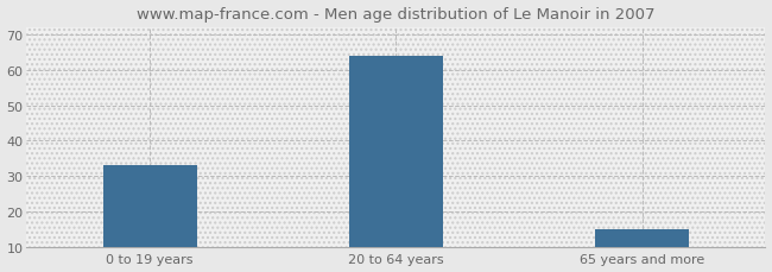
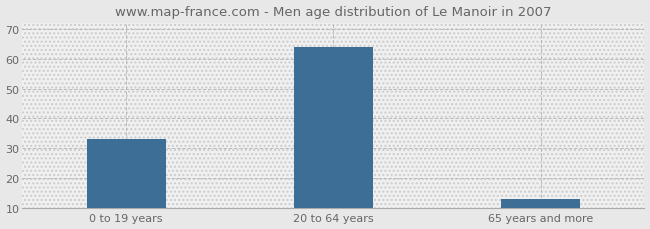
65 years and more: 15 -> 13
